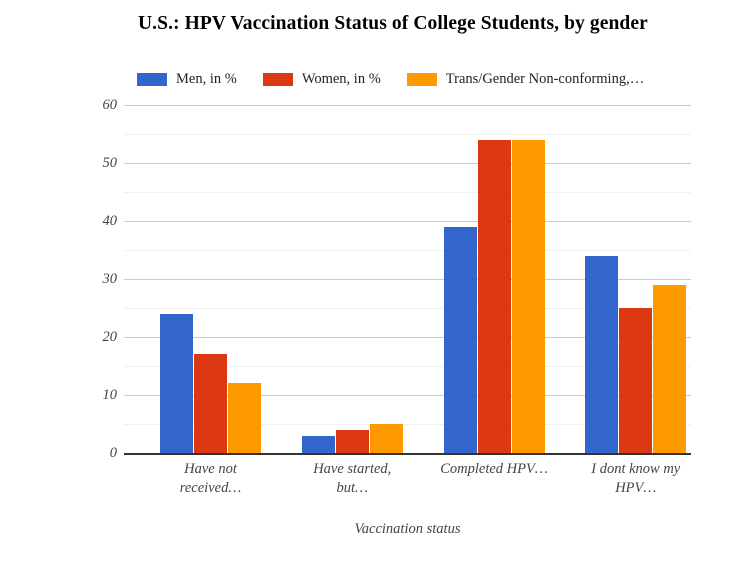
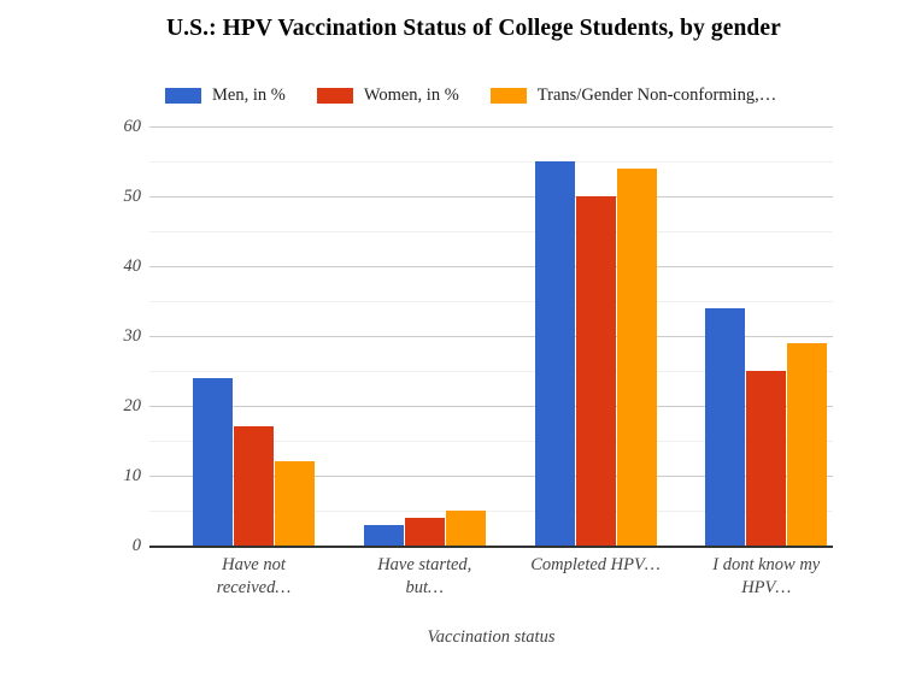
Men, in %/Completed HPV…: 39 -> 55
Women, in %/Completed HPV…: 54 -> 50
